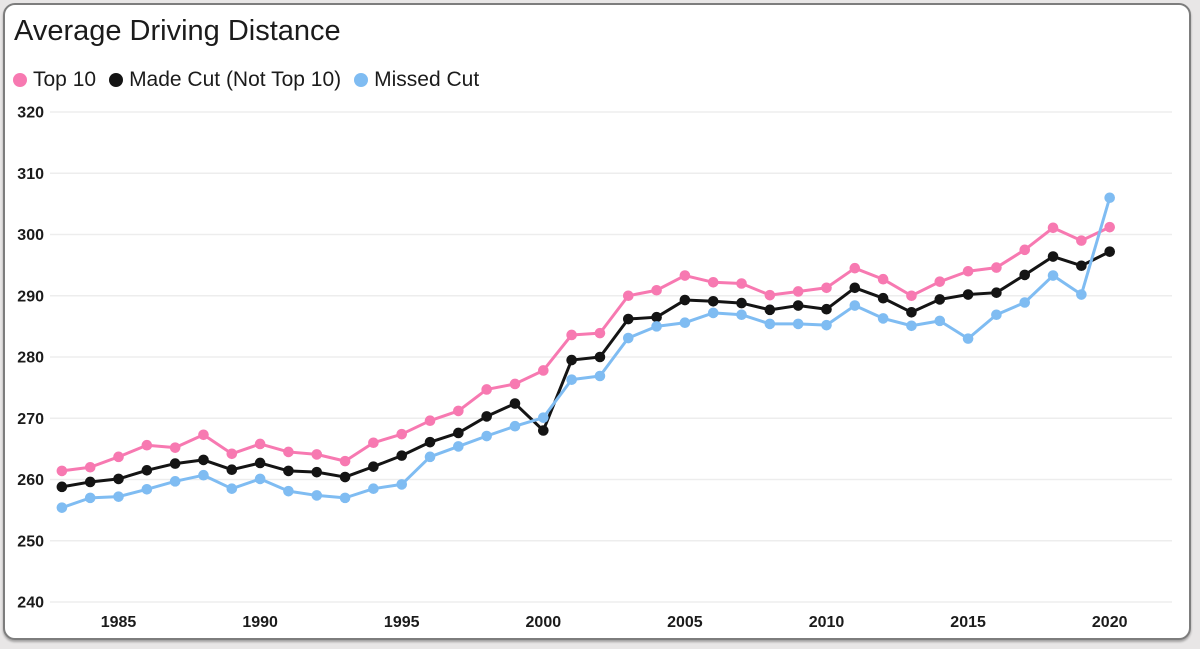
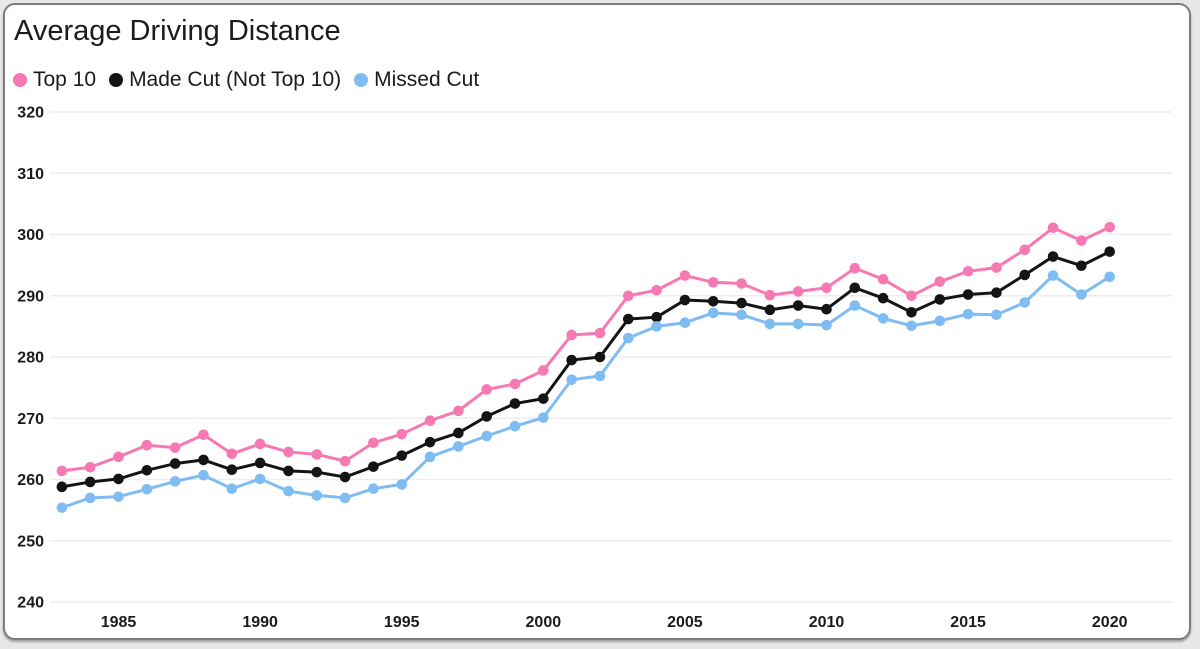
Made Cut (Not Top 10)/2000: 268 -> 273
Missed Cut/2015: 283 -> 287
Missed Cut/2020: 306 -> 293
